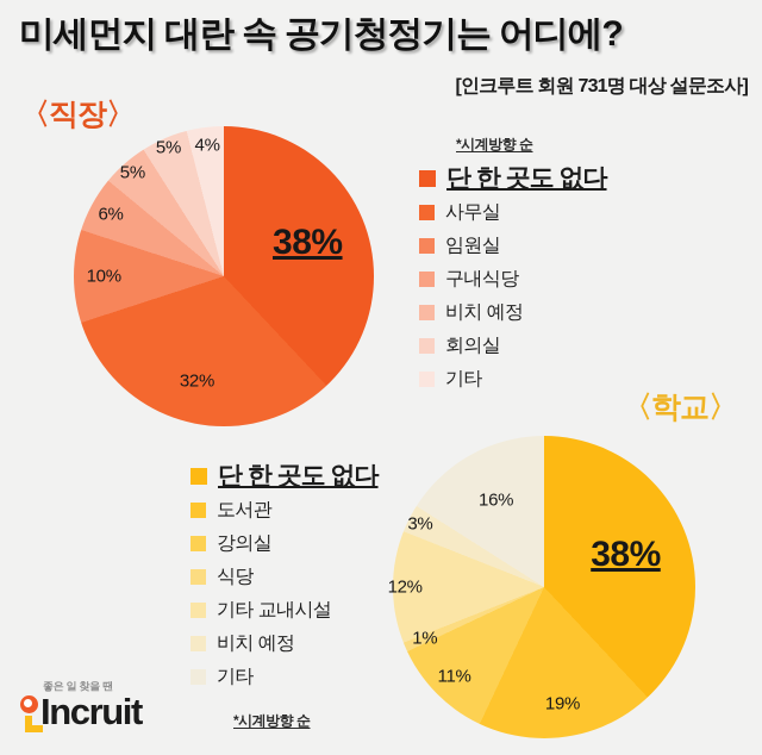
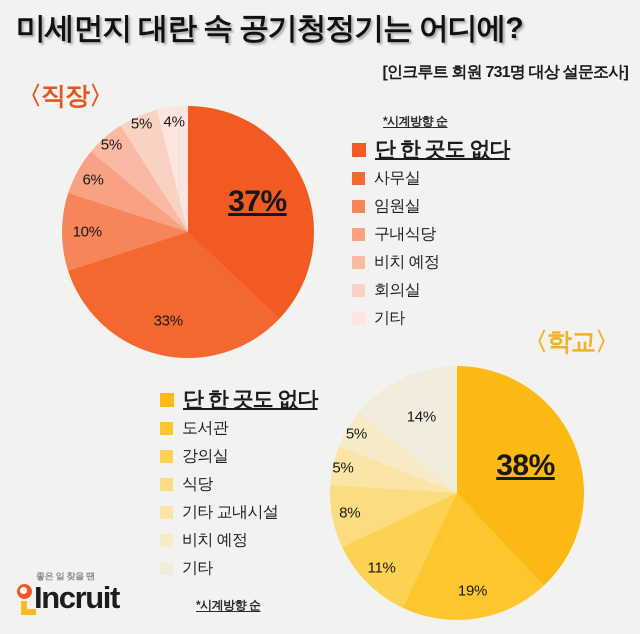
〈직장〉/단 한 곳도 없다: 38% -> 37%
〈직장〉/사무실: 32% -> 33%
〈학교〉/식당: 1% -> 8%
〈학교〉/기타 교내시설: 12% -> 5%
〈학교〉/비치 예정: 3% -> 5%
〈학교〉/기타: 16% -> 14%
